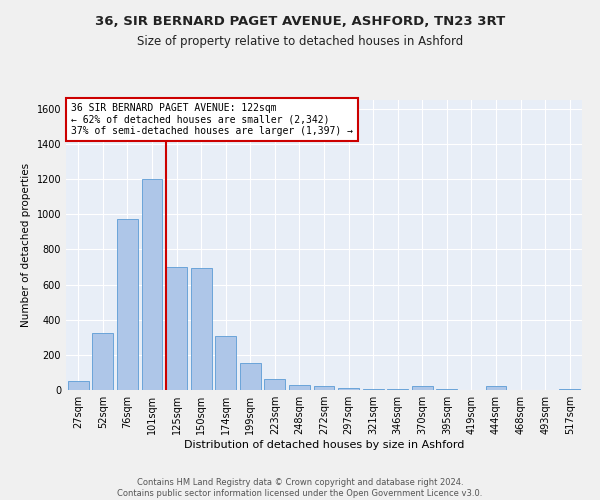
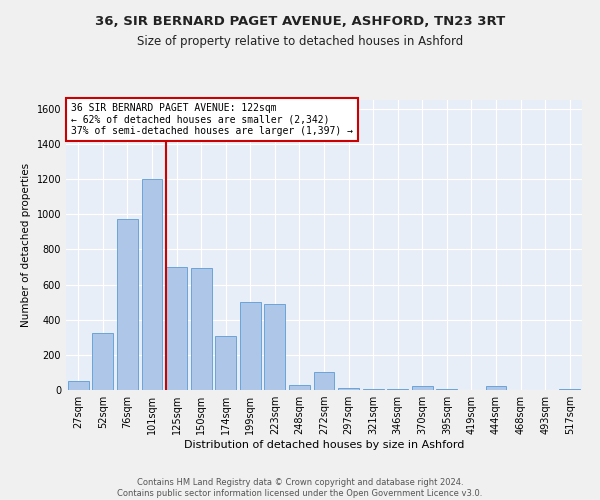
199sqm: 160 -> 500
223sqm: 60 -> 490
272sqm: 20 -> 100
